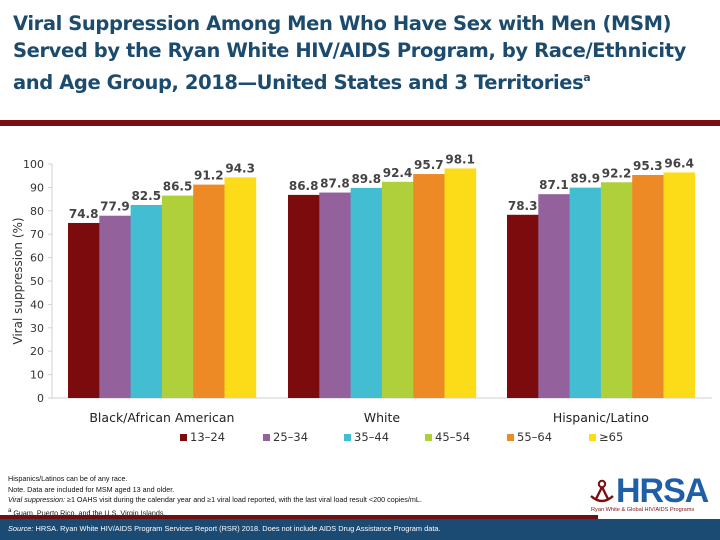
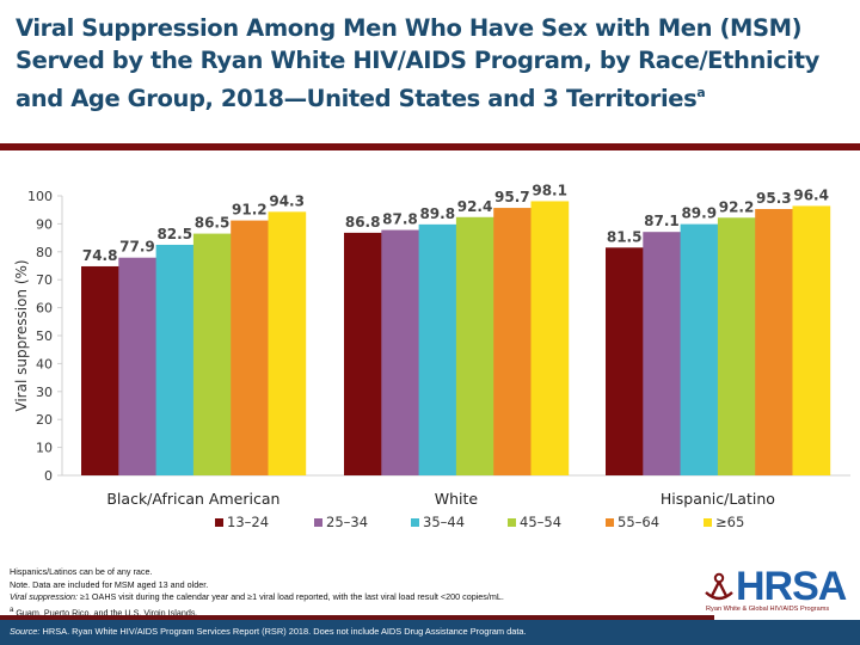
13–24/Hispanic/Latino: 78.3 -> 81.5
